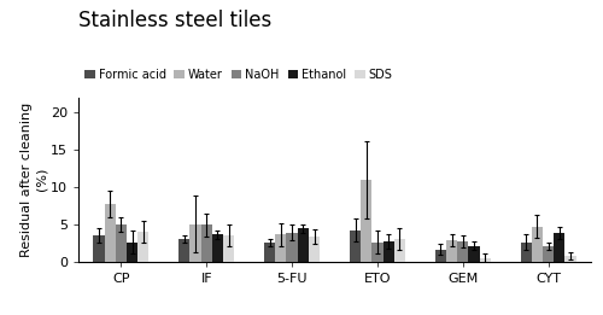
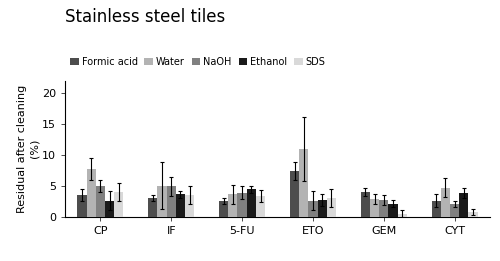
Formic acid/ETO: 4.2 -> 7.4
Formic acid/GEM: 1.6 -> 4.0
